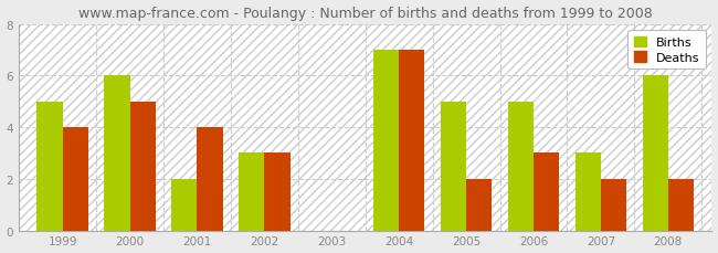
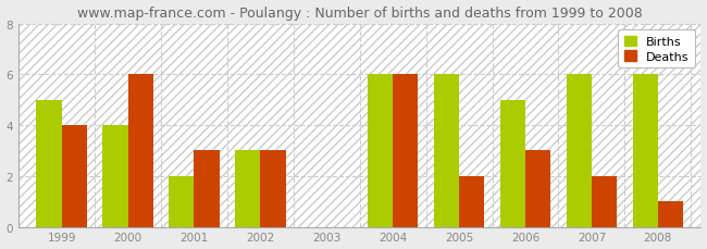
Births/2000: 6 -> 4
Deaths/2000: 5 -> 6
Deaths/2001: 4 -> 3
Births/2004: 7 -> 6
Deaths/2004: 7 -> 6
Births/2005: 5 -> 6
Births/2007: 3 -> 6
Deaths/2008: 2 -> 1
